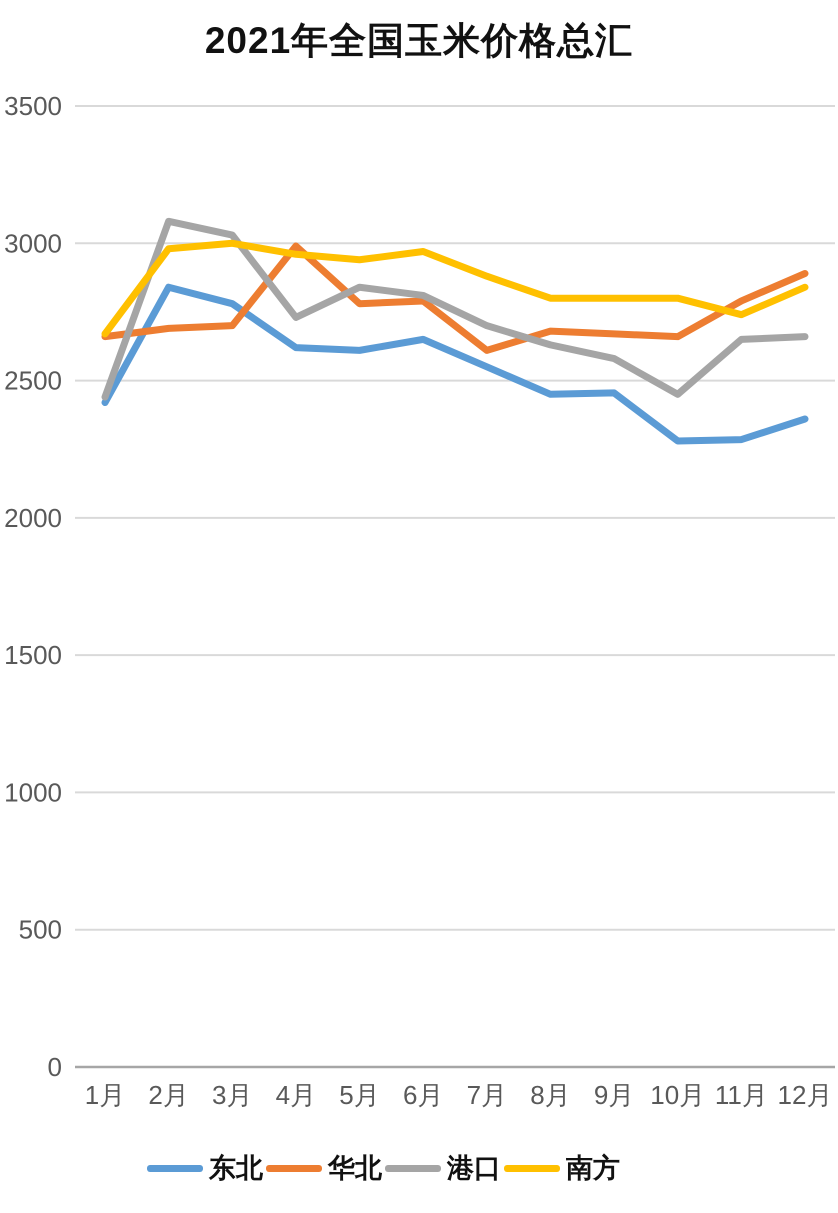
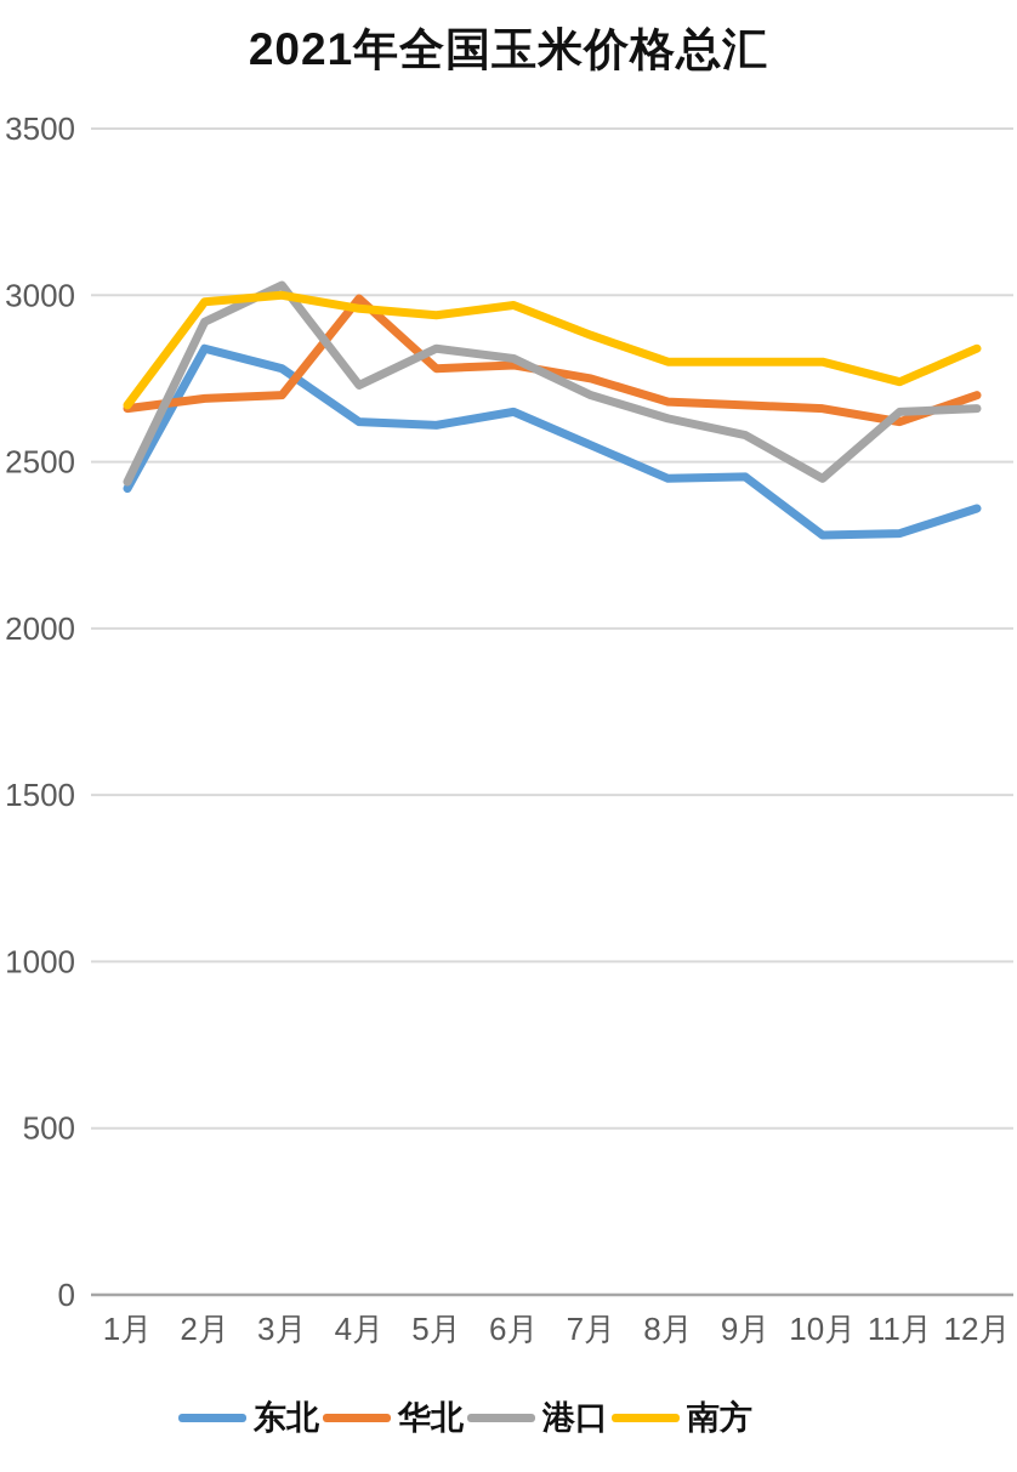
港口/2月: 3080 -> 2920
华北/7月: 2610 -> 2750
华北/11月: 2790 -> 2620
华北/12月: 2890 -> 2700
